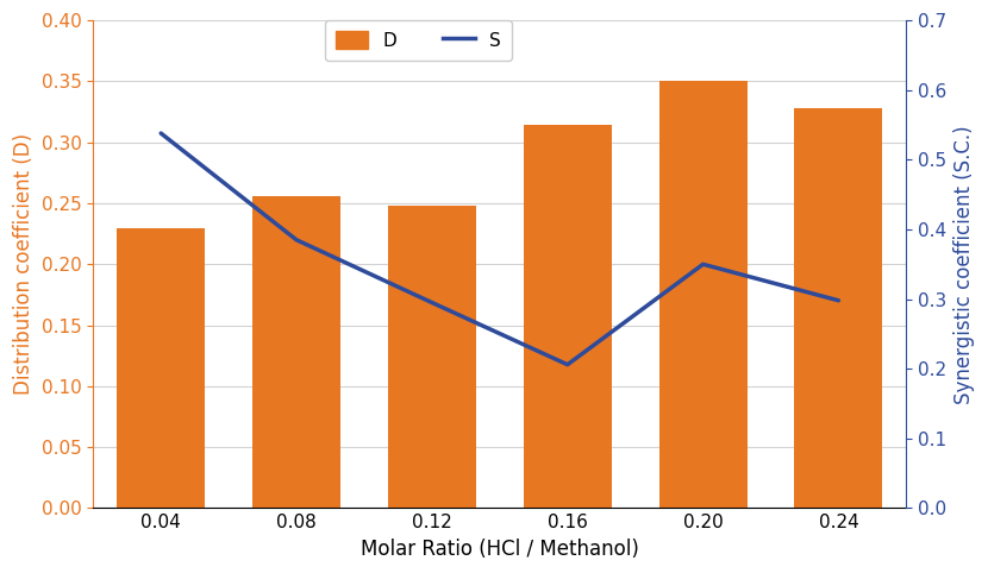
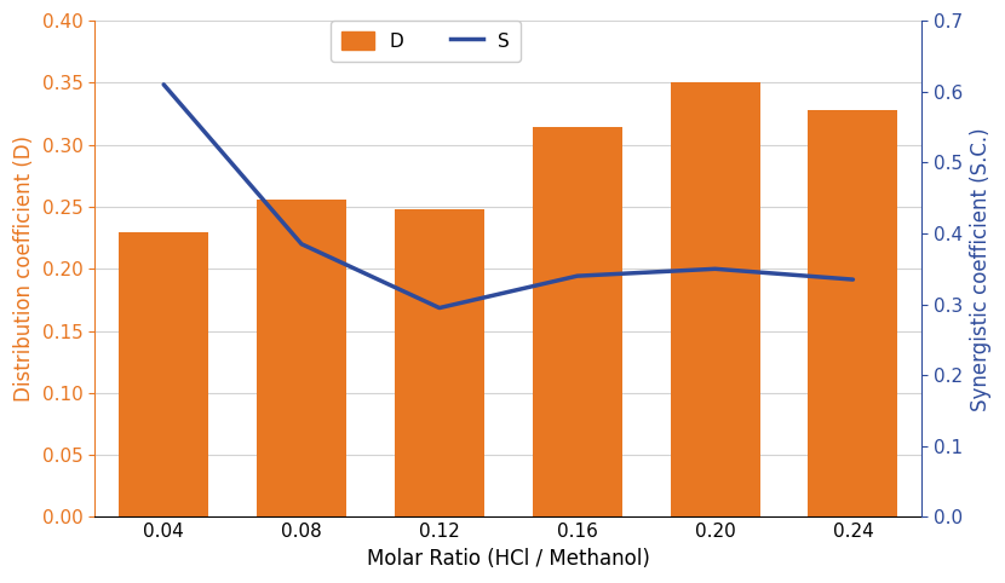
S/0.04: 0.538 -> 0.610
S/0.16: 0.206 -> 0.340
S/0.24: 0.298 -> 0.335
